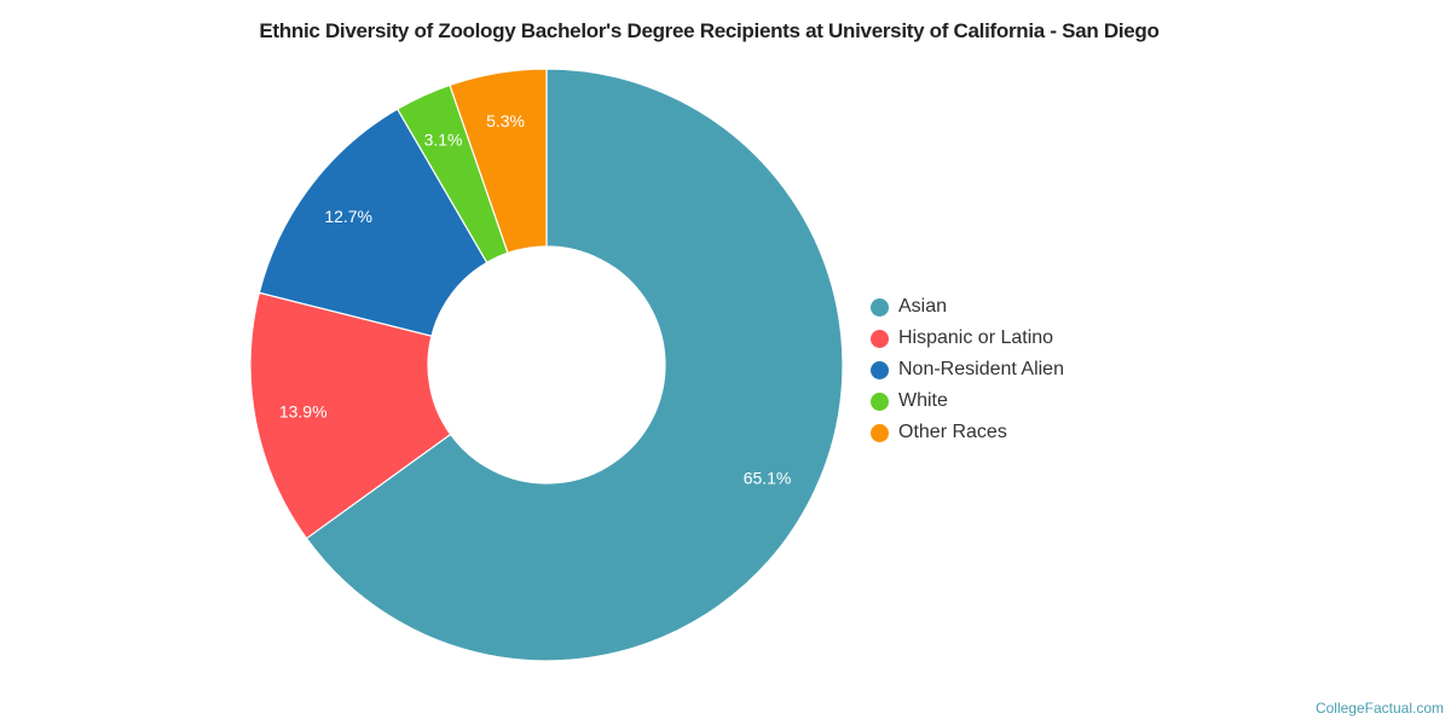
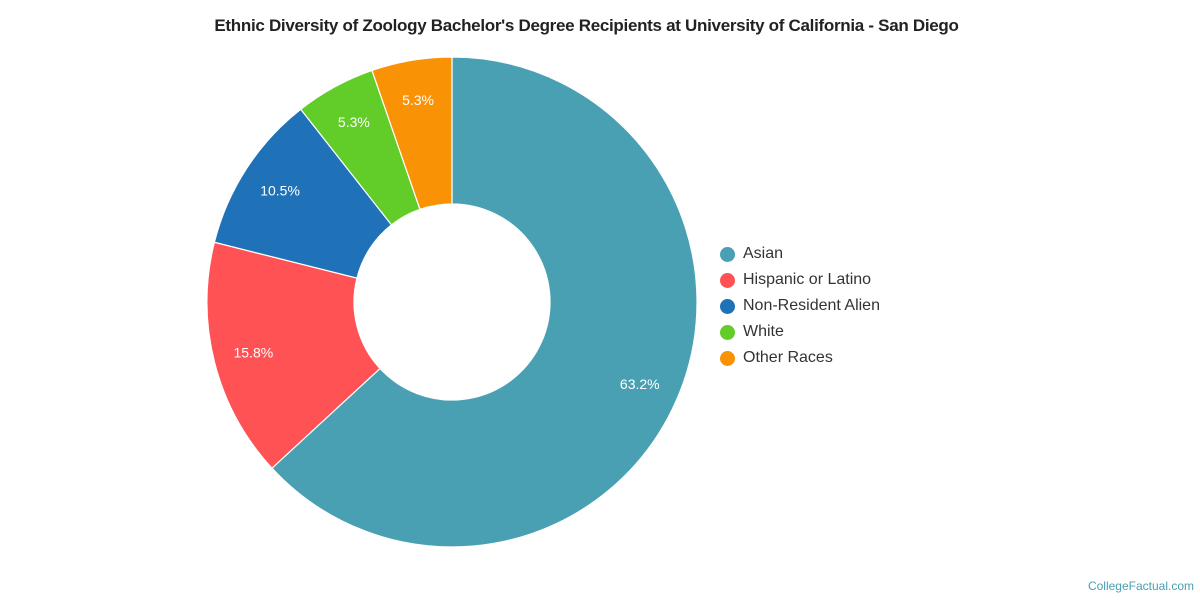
Asian: 65.1% -> 63.2%
Hispanic or Latino: 13.9% -> 15.8%
Non-Resident Alien: 12.7% -> 10.5%
White: 3.1% -> 5.3%
